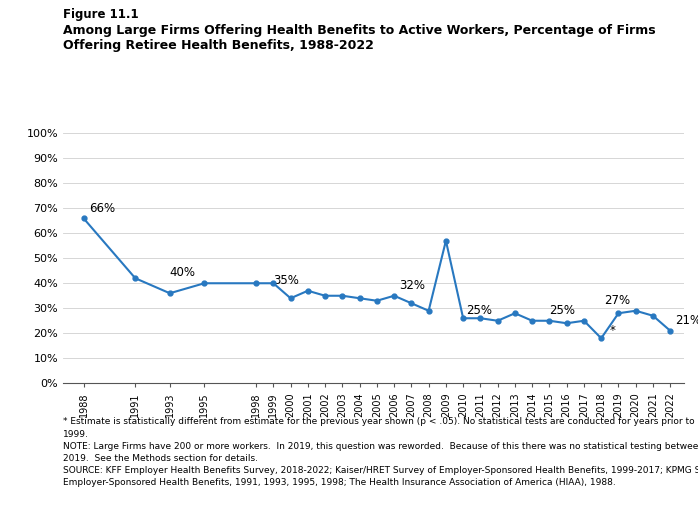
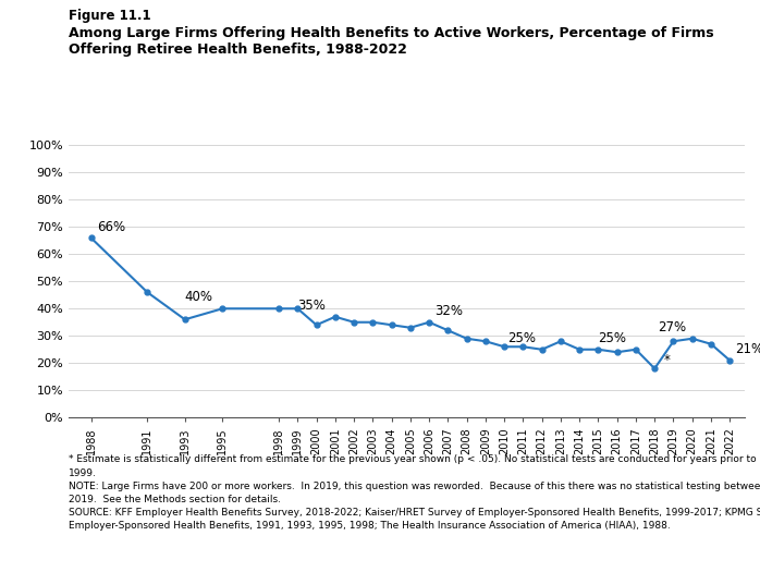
1991: 42% -> 46%
2009: 57% -> 28%
